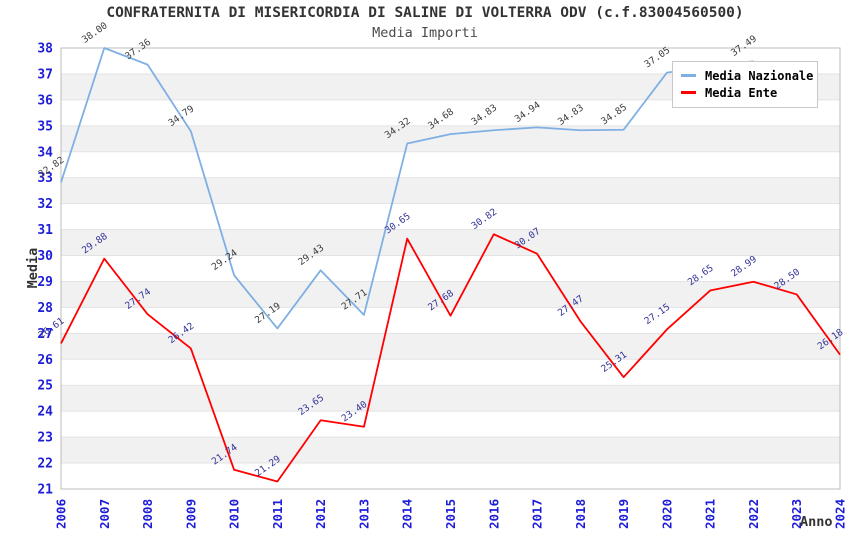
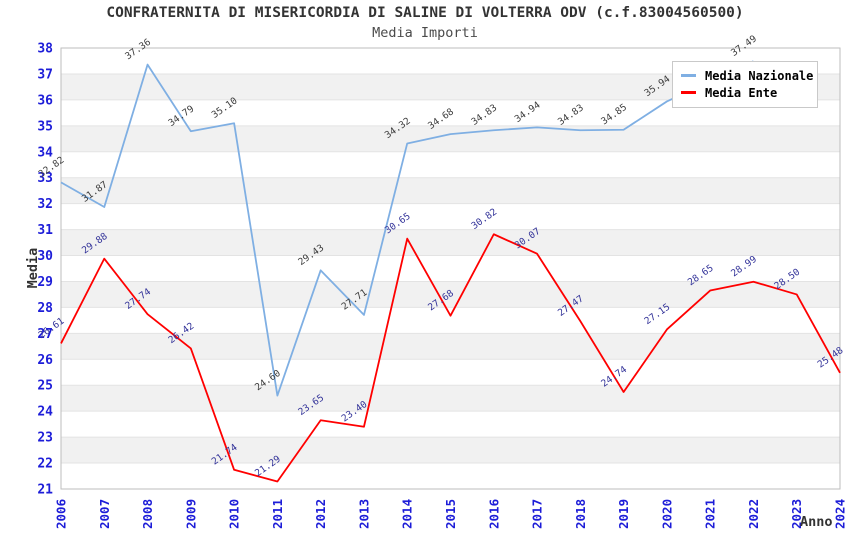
Media Nazionale/2007: 38.00 -> 31.87
Media Nazionale/2010: 29.24 -> 35.10
Media Nazionale/2011: 27.19 -> 24.60
Media Ente/2019: 25.31 -> 24.74
Media Nazionale/2020: 37.05 -> 35.94
Media Ente/2024: 26.18 -> 25.48
